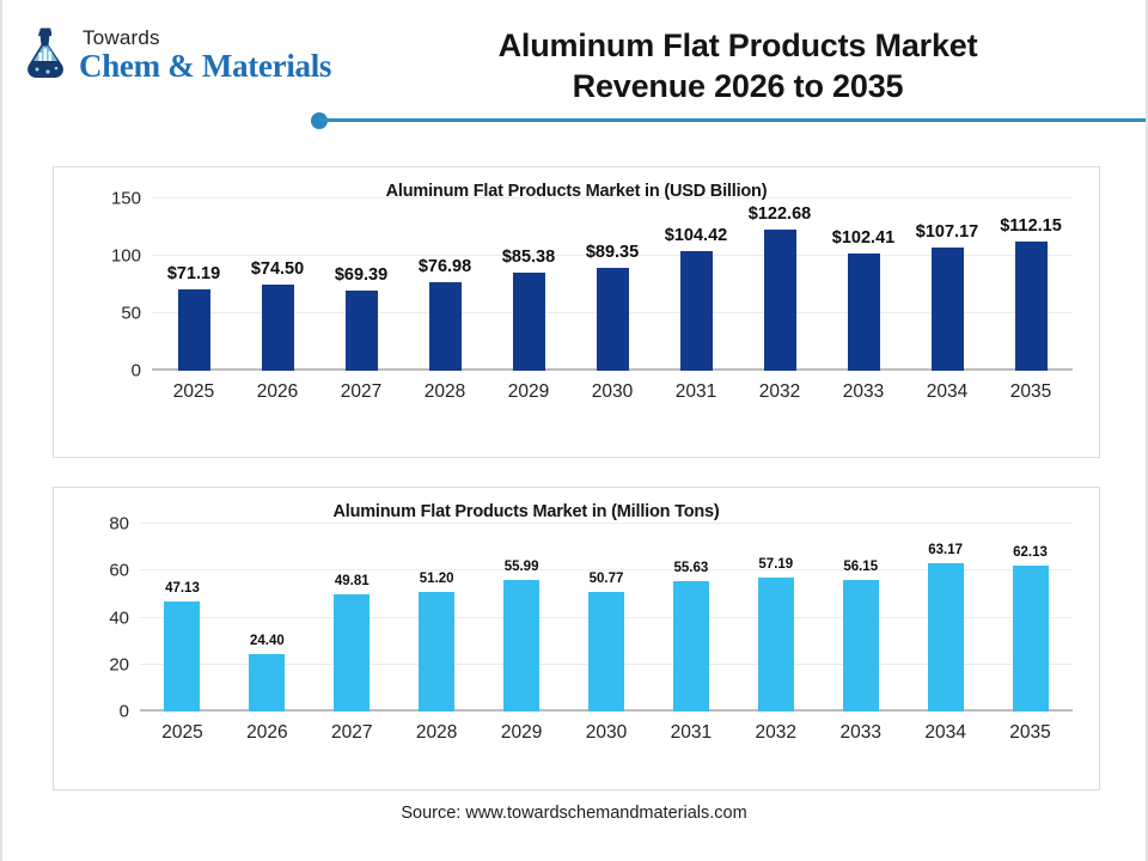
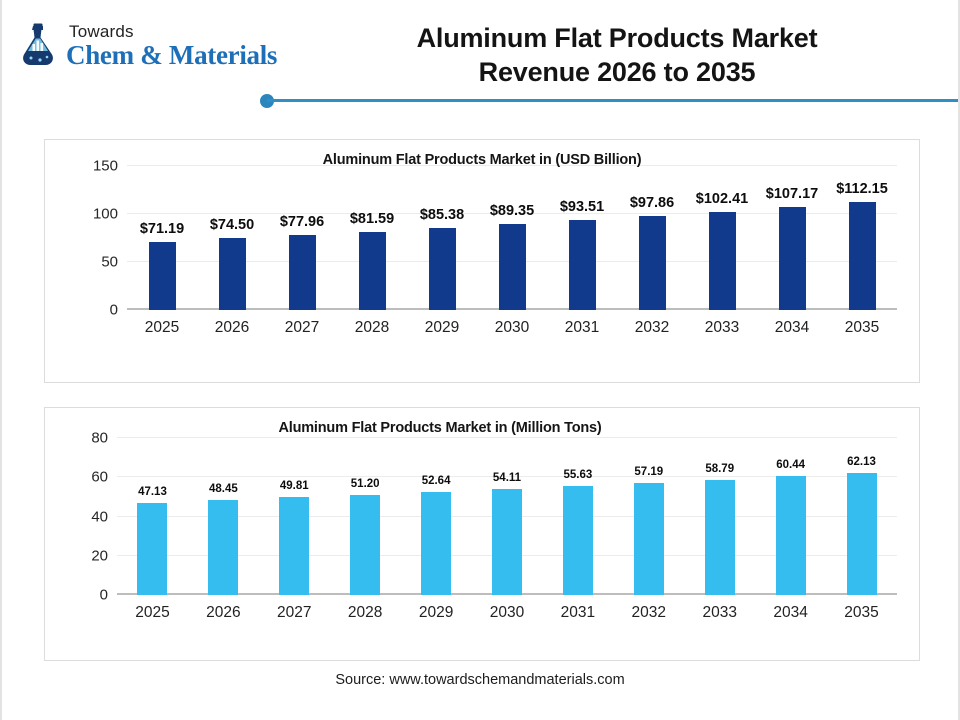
Aluminum Flat Products Market in (USD Billion)/2027: $69.39 -> $77.96
Aluminum Flat Products Market in (USD Billion)/2028: $76.98 -> $81.59
Aluminum Flat Products Market in (USD Billion)/2031: $104.42 -> $93.51
Aluminum Flat Products Market in (USD Billion)/2032: $122.68 -> $97.86
Aluminum Flat Products Market in (Million Tons)/2026: 24.40 -> 48.45
Aluminum Flat Products Market in (Million Tons)/2029: 55.99 -> 52.64
Aluminum Flat Products Market in (Million Tons)/2030: 50.77 -> 54.11
Aluminum Flat Products Market in (Million Tons)/2033: 56.15 -> 58.79
Aluminum Flat Products Market in (Million Tons)/2034: 63.17 -> 60.44
